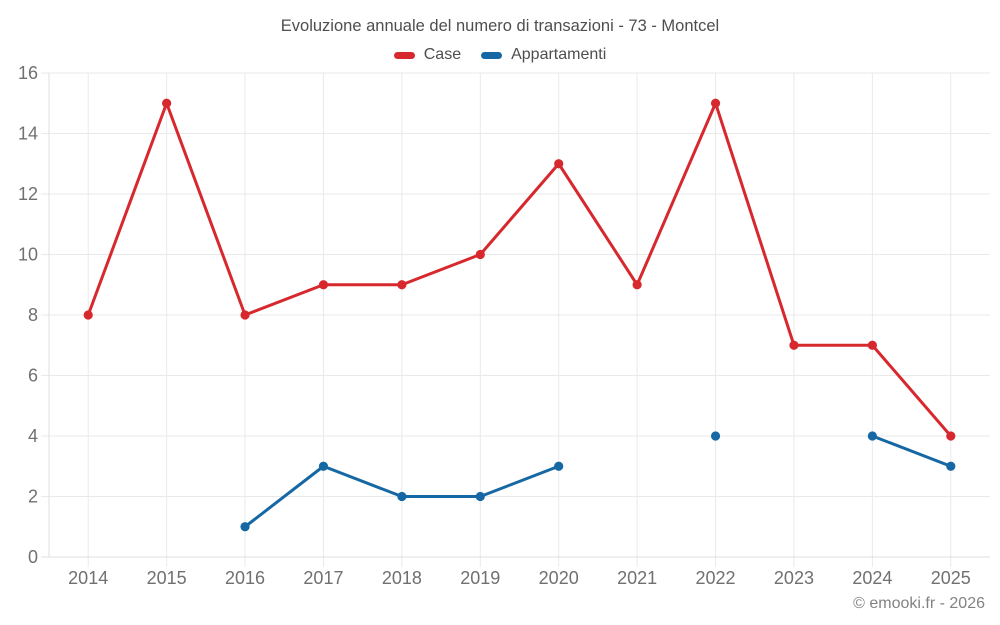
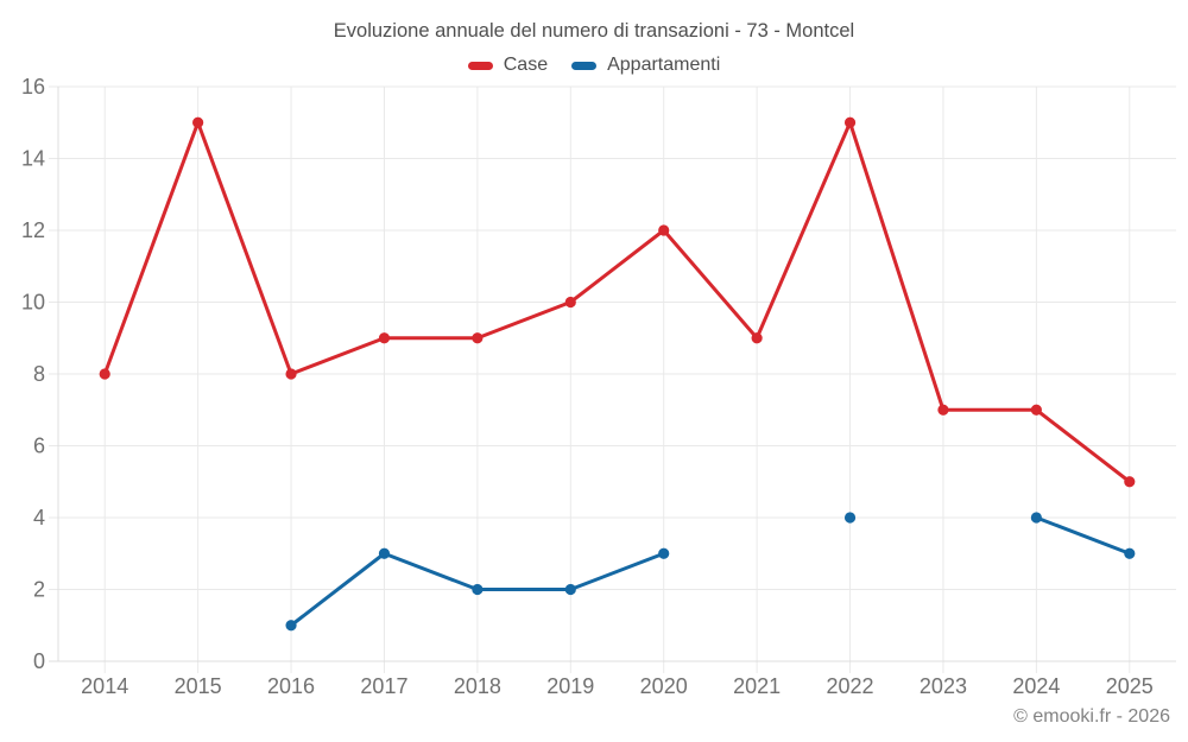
Case/2020: 13 -> 12
Case/2025: 4 -> 5
